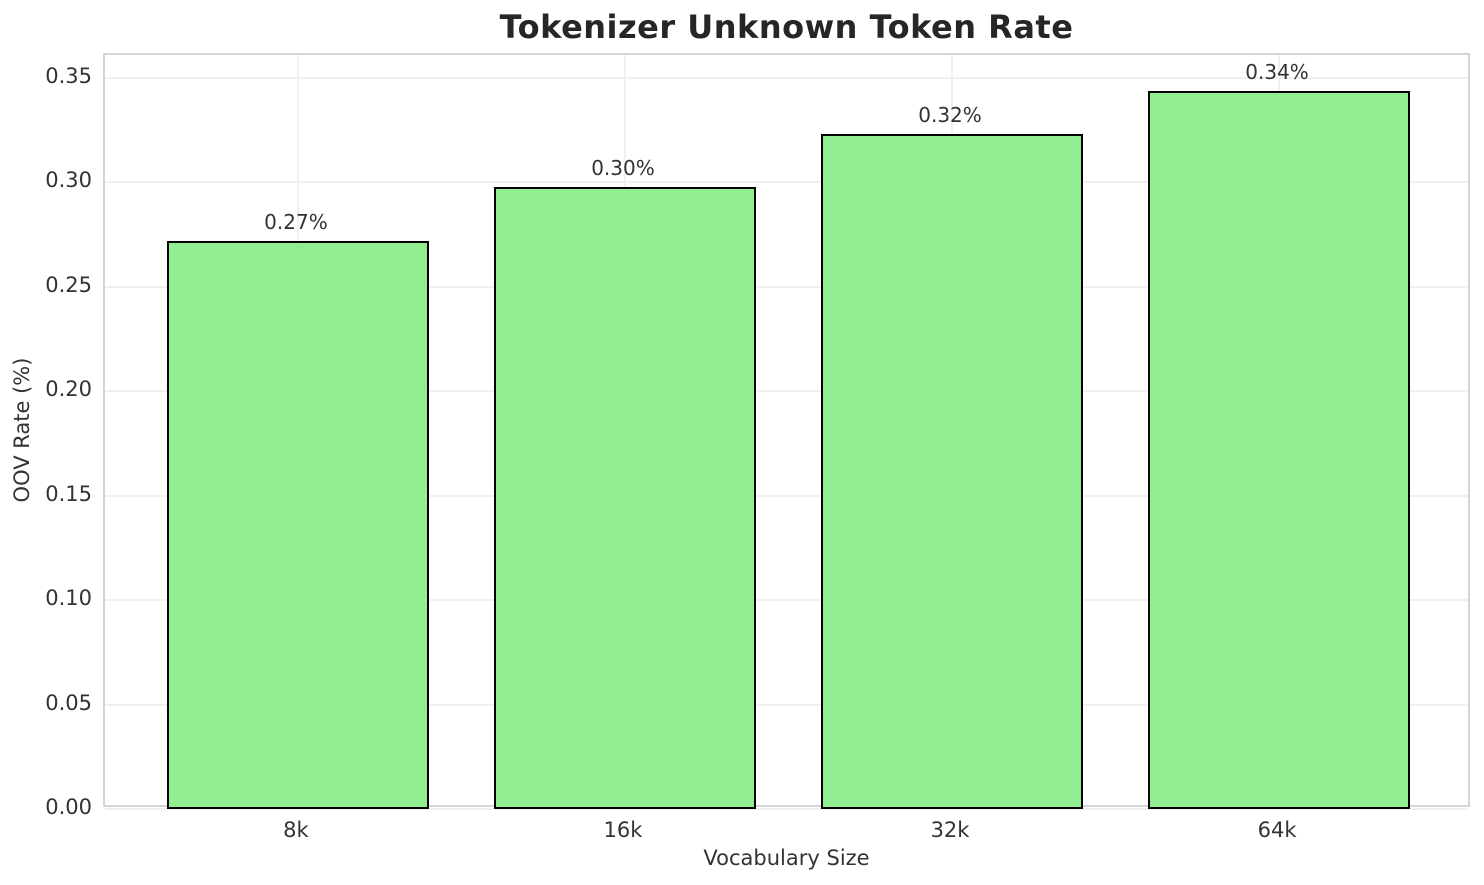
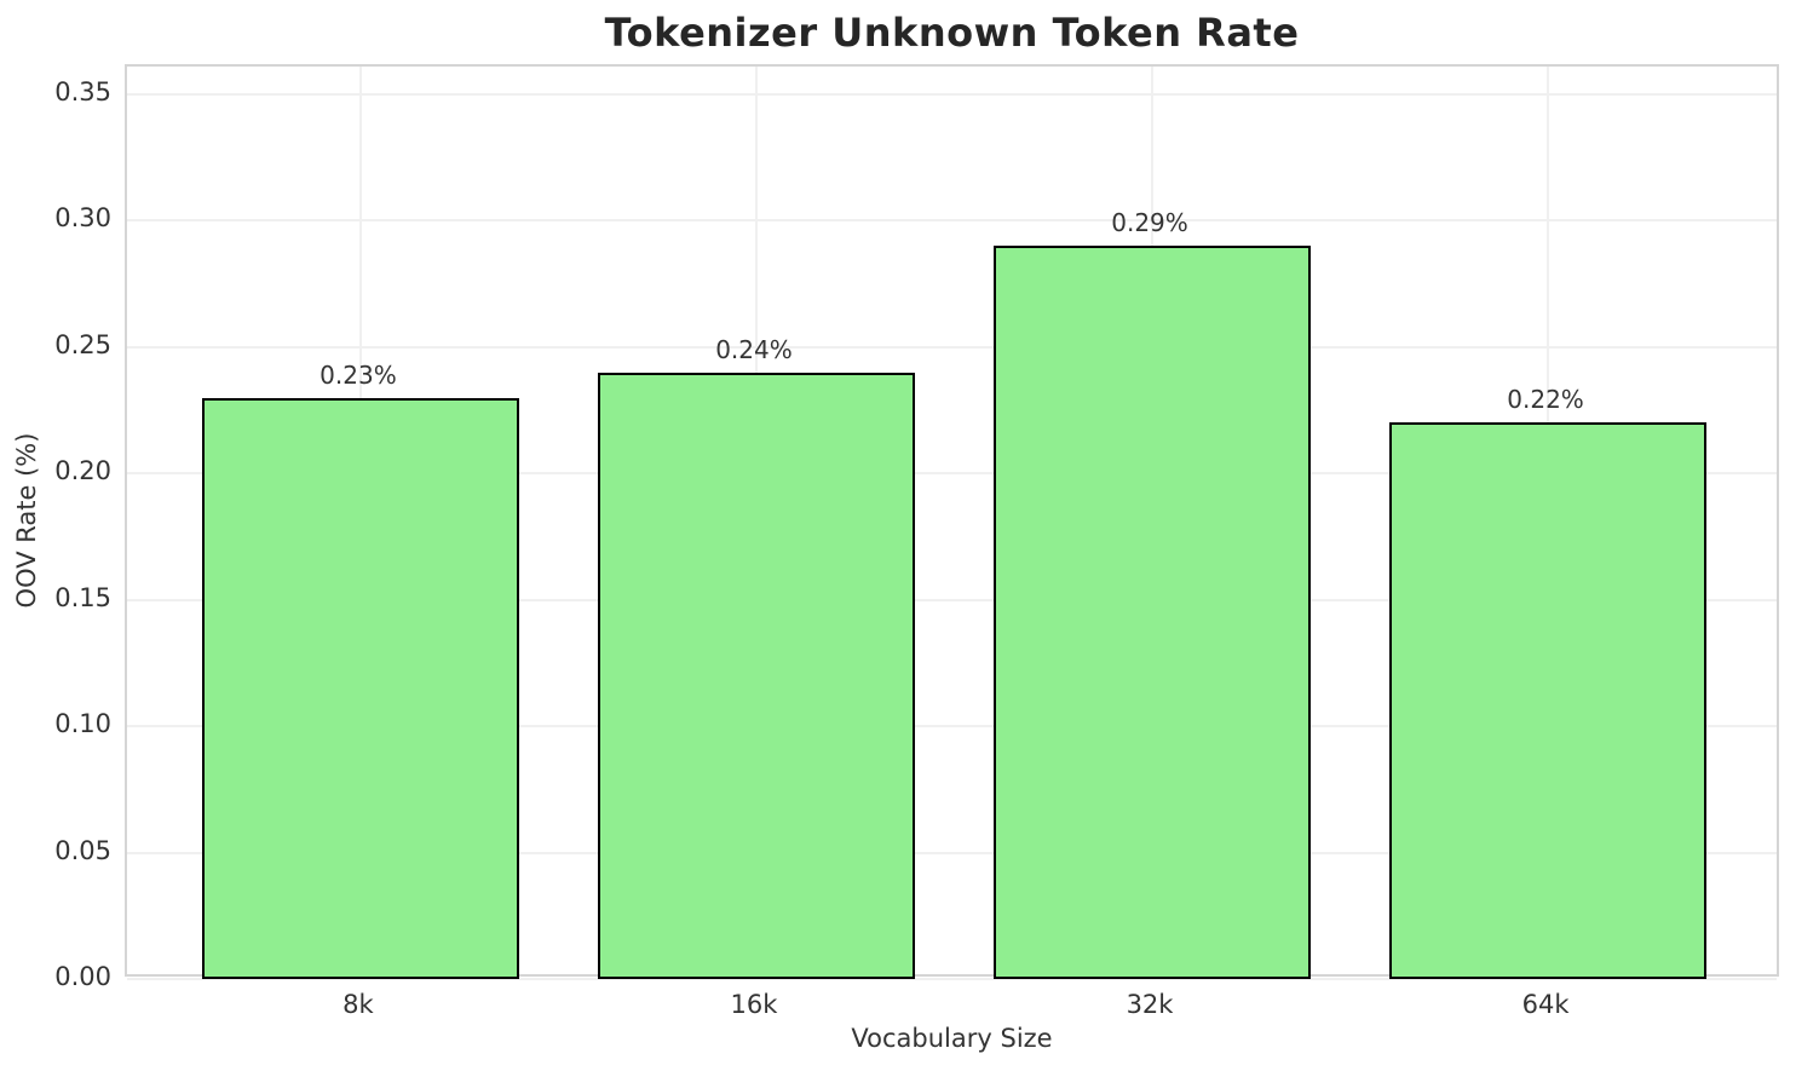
8k: 0.27% -> 0.23%
16k: 0.30% -> 0.24%
32k: 0.32% -> 0.29%
64k: 0.34% -> 0.22%
